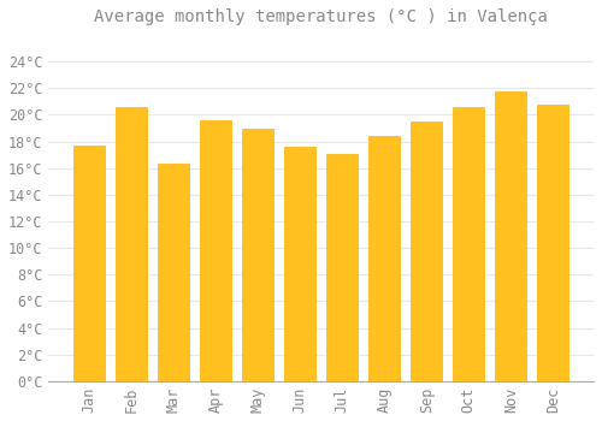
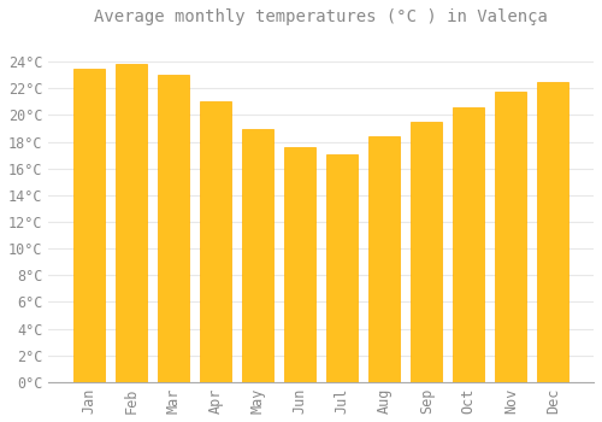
Jan: 17.7°C -> 23.5°C
Feb: 20.6°C -> 23.8°C
Mar: 16.3°C -> 23.0°C
Apr: 19.6°C -> 21.0°C
Dec: 20.8°C -> 22.5°C
